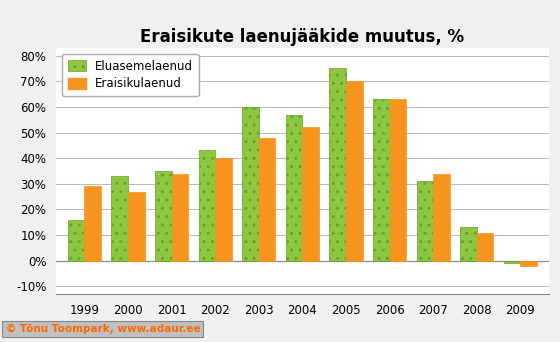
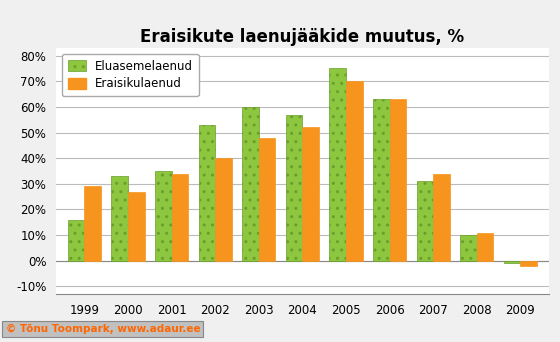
Eluasemelaenud/2002: 43% -> 53%
Eluasemelaenud/2008: 13% -> 10%
